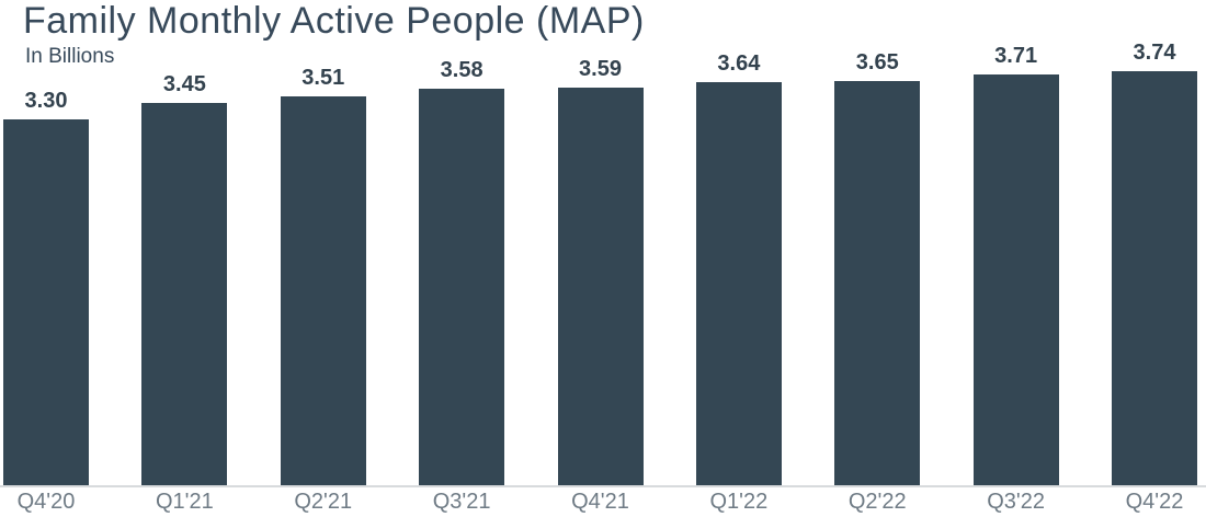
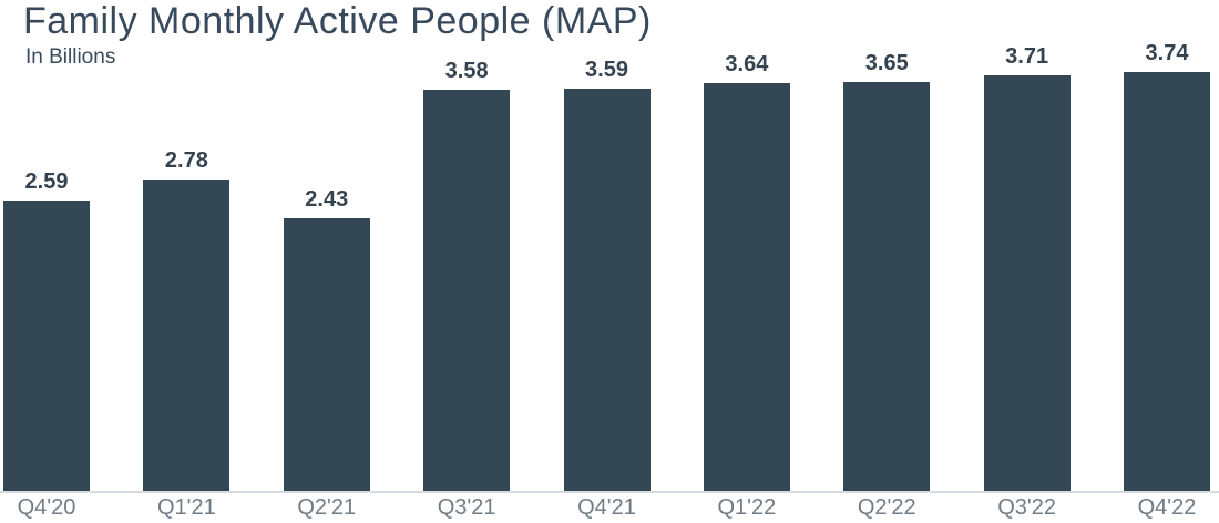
Q4'20: 3.30 -> 2.59
Q1'21: 3.45 -> 2.78
Q2'21: 3.51 -> 2.43
